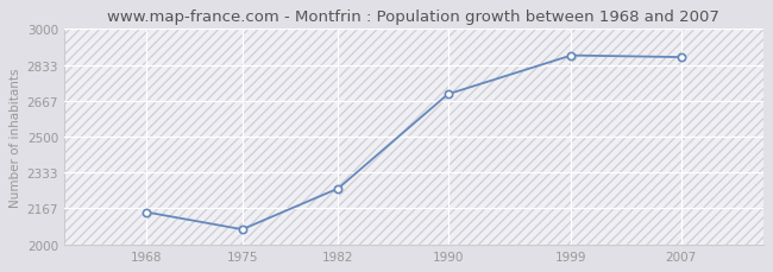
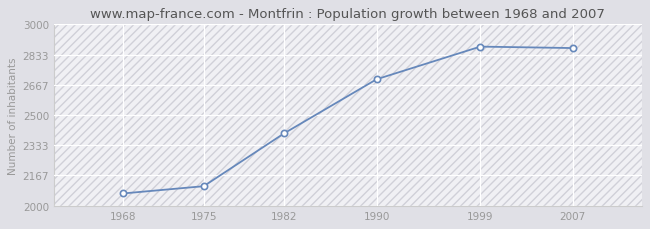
1968: 2150 -> 2070
1975: 2070 -> 2110
1982: 2260 -> 2400
